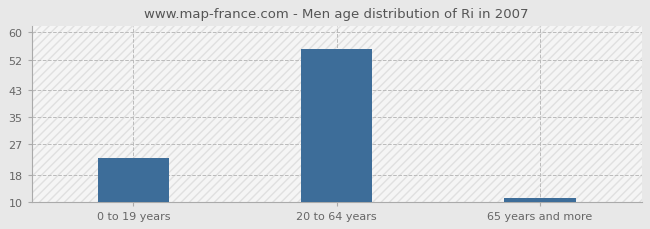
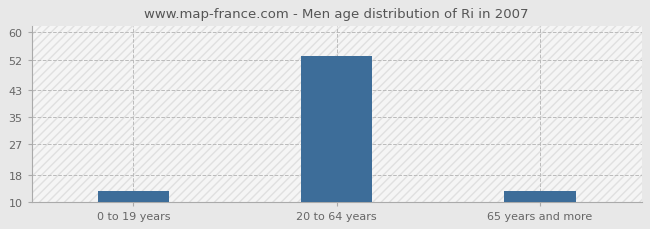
0 to 19 years: 23 -> 13
20 to 64 years: 55 -> 53
65 years and more: 11 -> 13
